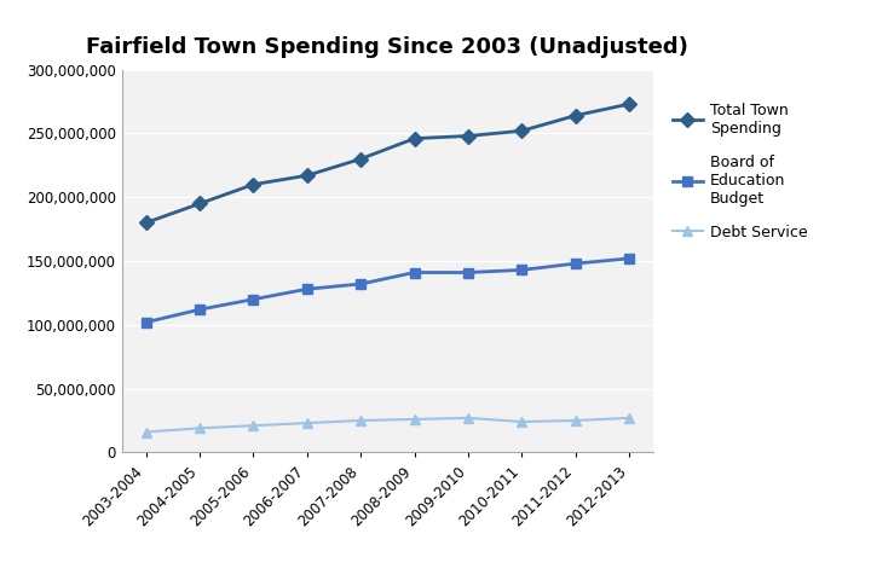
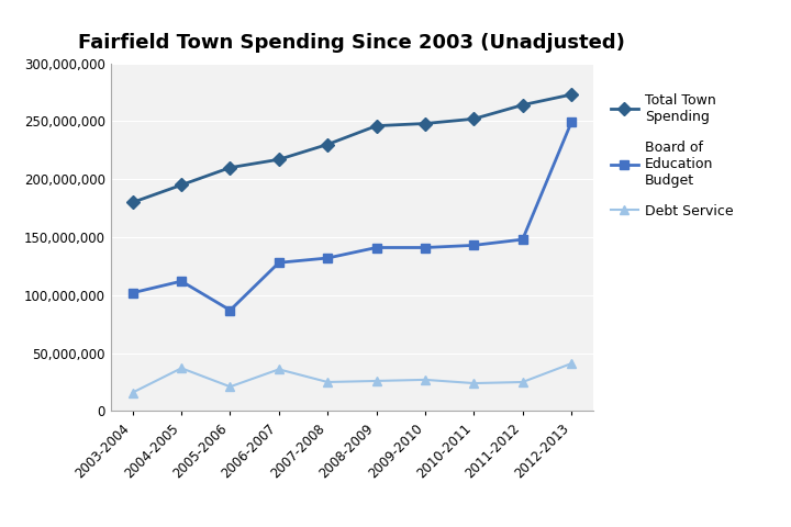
Debt Service/2004-2005: 19,000,000 -> 37,000,000
Board of Education Budget/2005-2006: 120,000,000 -> 87,000,000
Debt Service/2006-2007: 23,000,000 -> 36,000,000
Board of Education Budget/2012-2013: 152,000,000 -> 249,000,000
Debt Service/2012-2013: 27,000,000 -> 41,000,000
